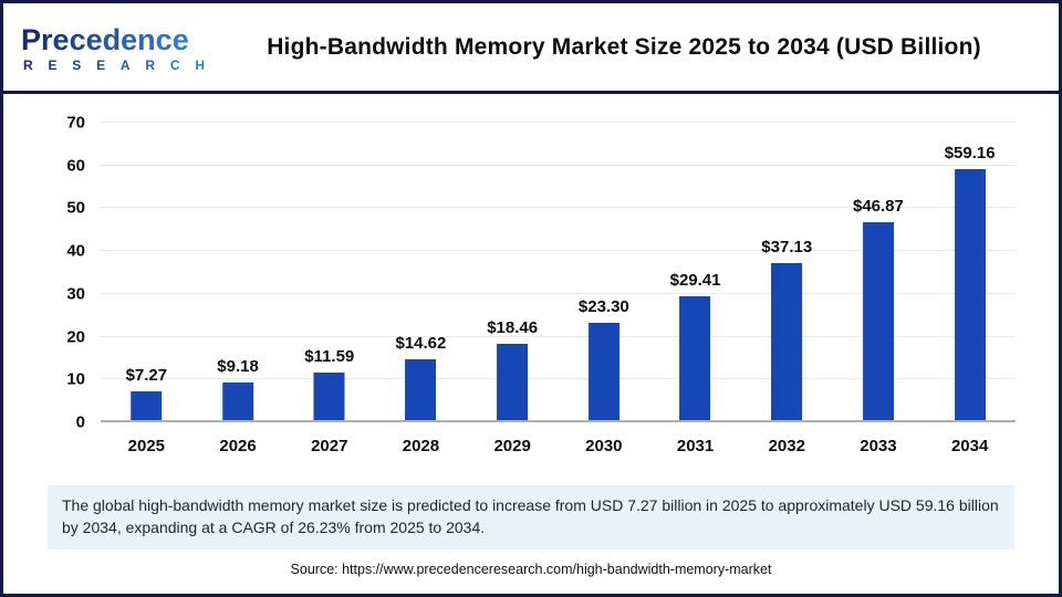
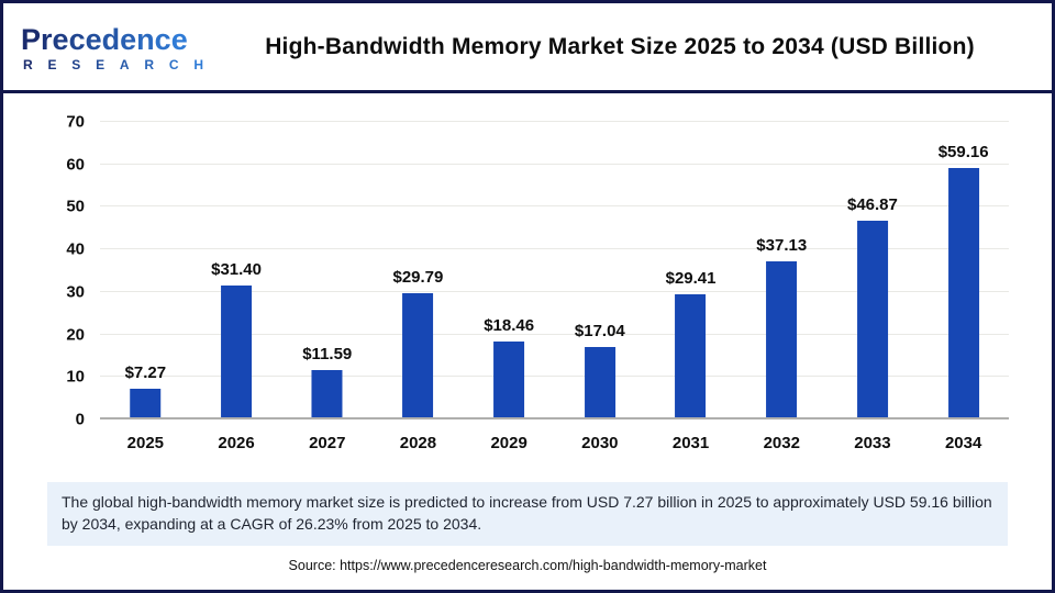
2026: $9.18 -> $31.40
2028: $14.62 -> $29.79
2030: $23.30 -> $17.04
